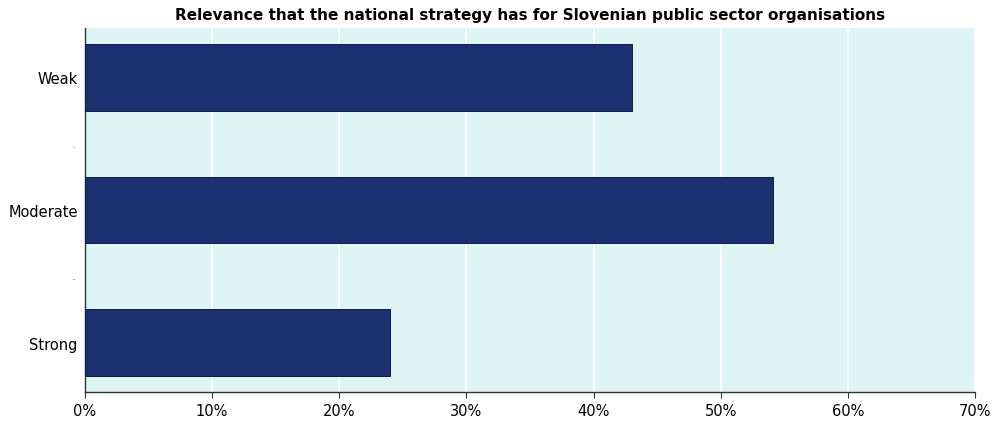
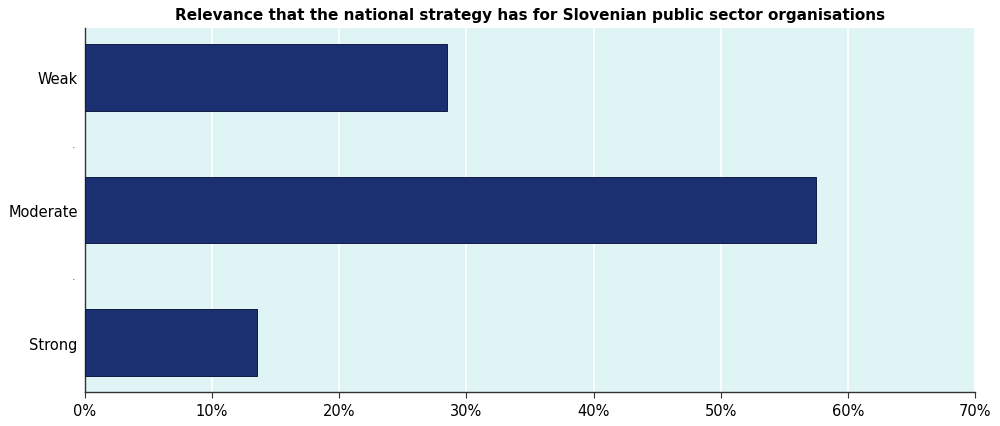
Weak: 43.0% -> 28.5%
Moderate: 54.1% -> 57.5%
Strong: 24.0% -> 13.5%
